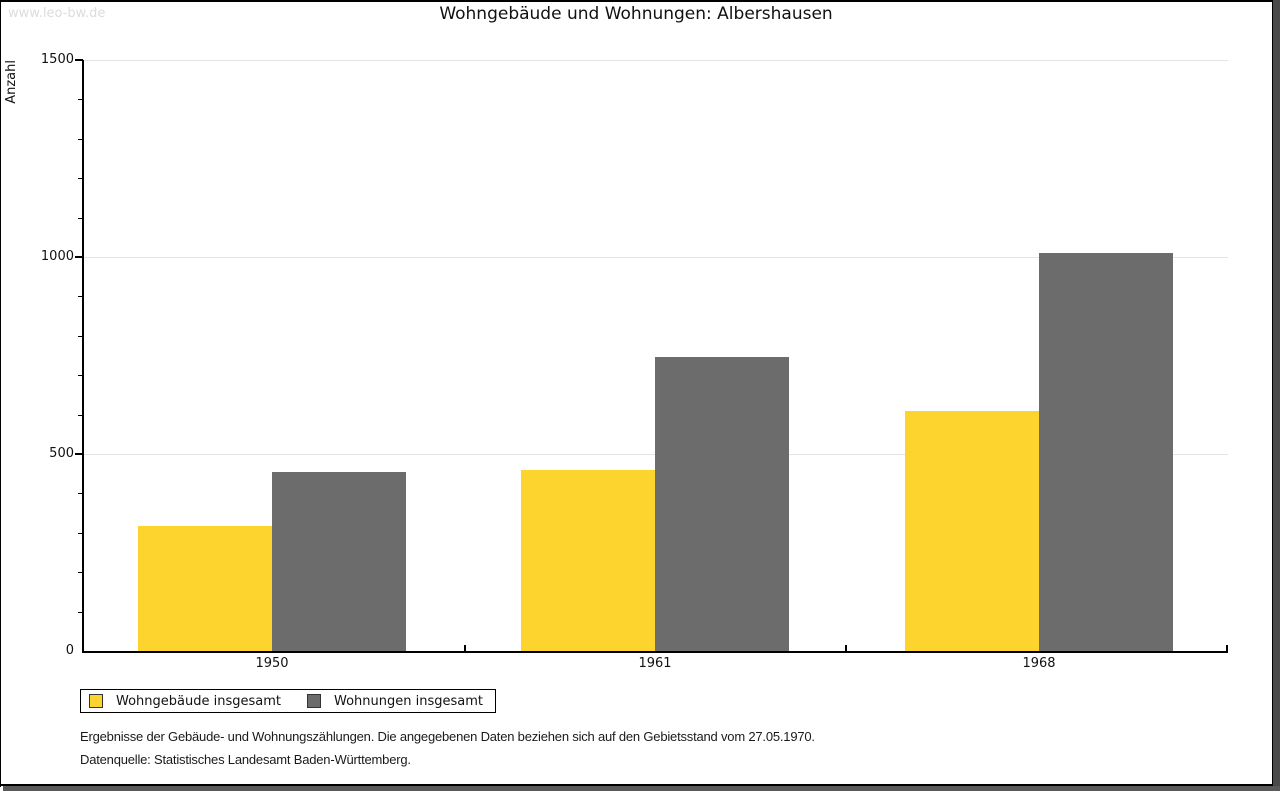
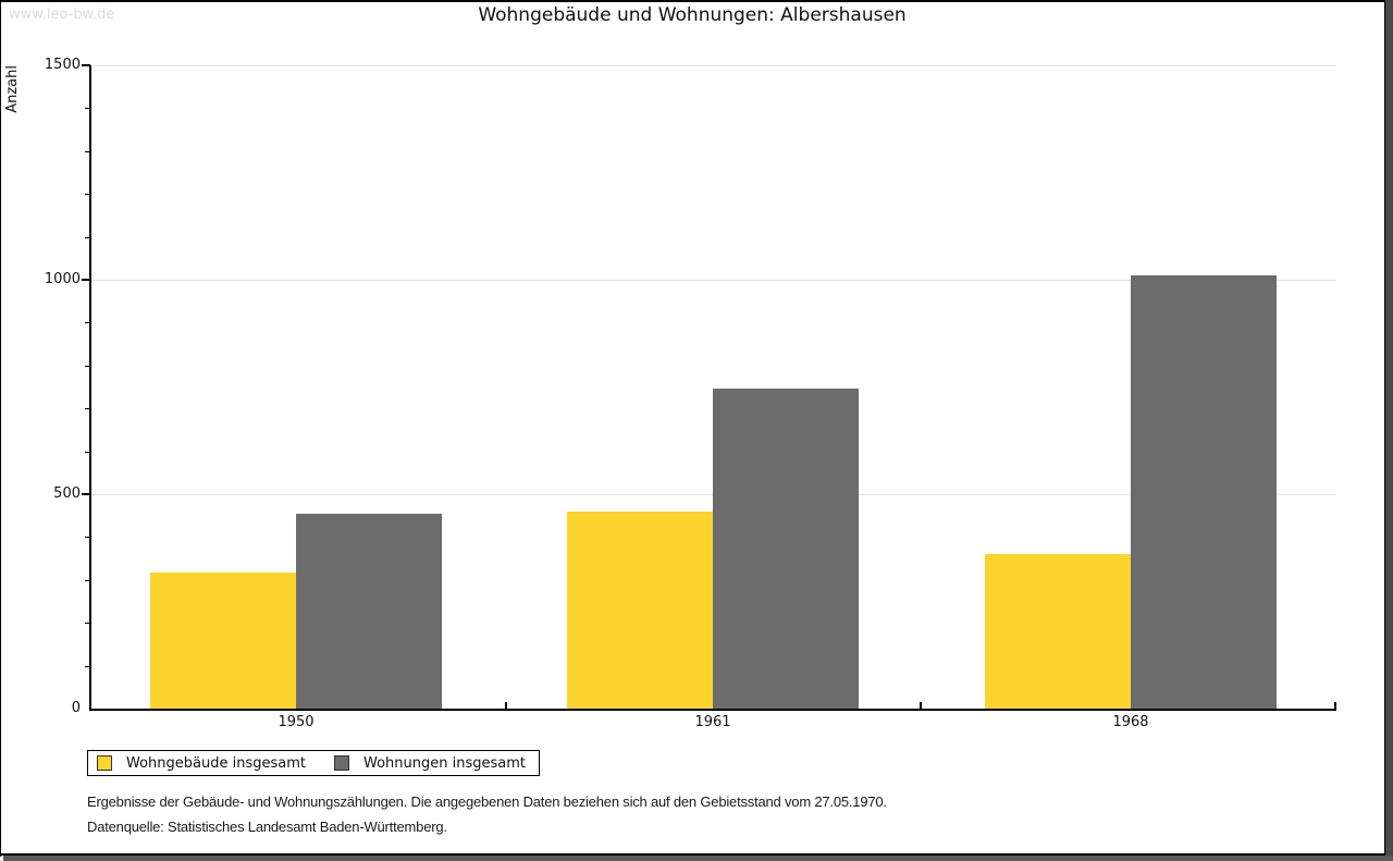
Wohngebäude insgesamt/1968: 610 -> 360
